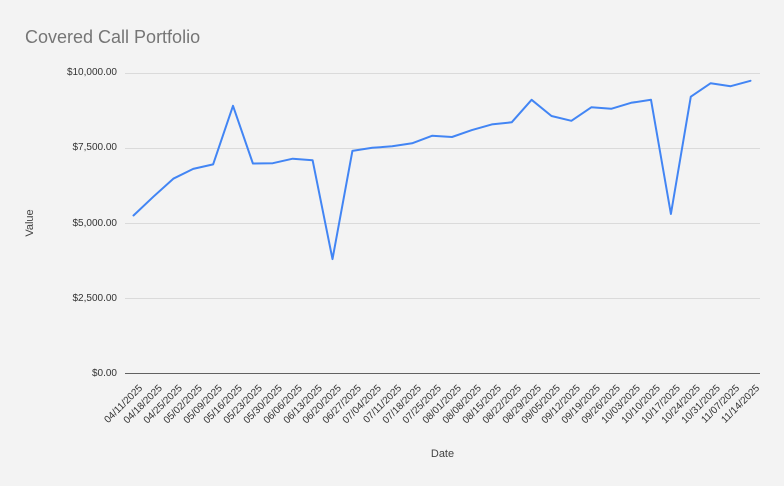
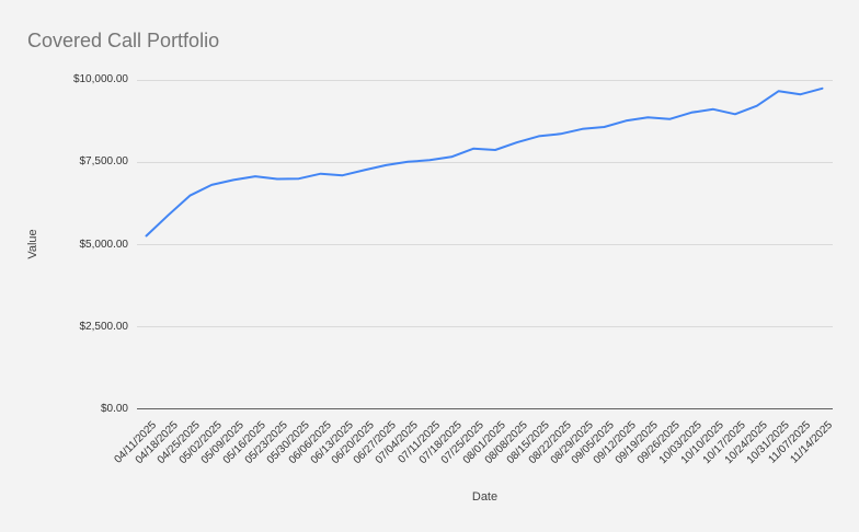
05/16/2025: $8900 -> $7100
06/20/2025: $3800 -> $7200
08/29/2025: $9100 -> $8500
09/12/2025: $8400 -> $8800
10/17/2025: $5300 -> $9000
